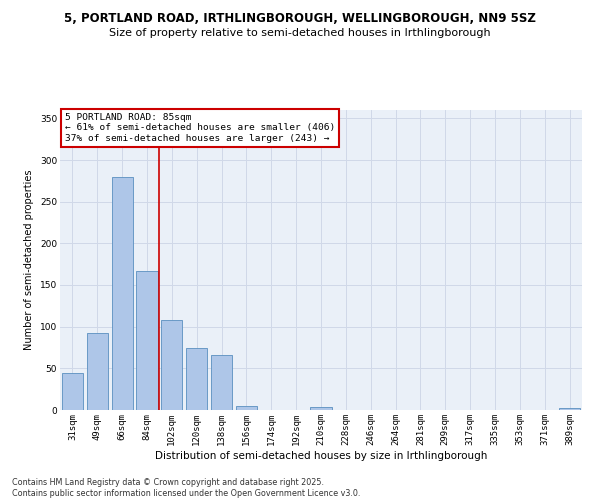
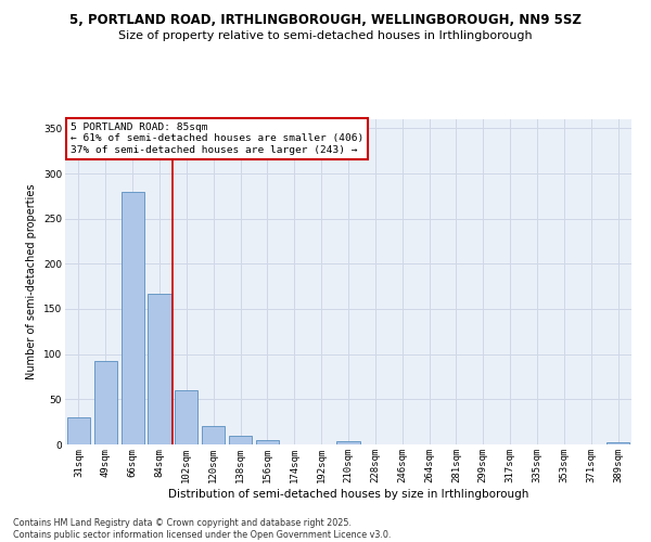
31sqm: 44 -> 30
102sqm: 108 -> 60
120sqm: 74 -> 20
138sqm: 66 -> 10
